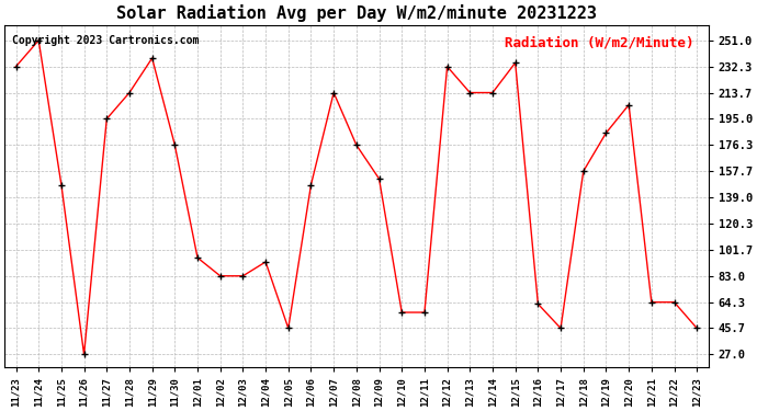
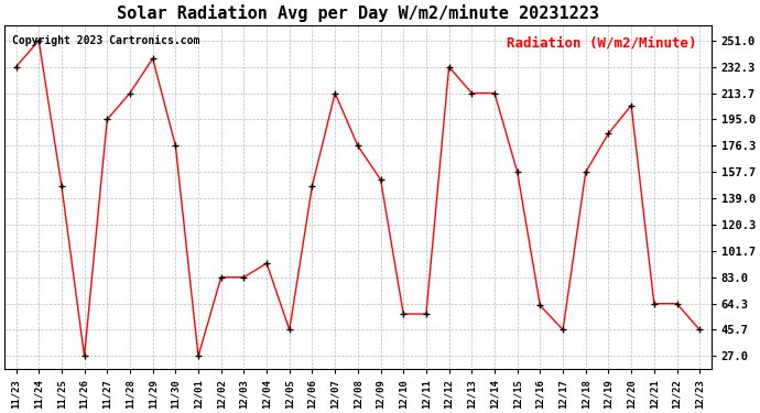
12/01: 96 -> 27
12/15: 235 -> 158
